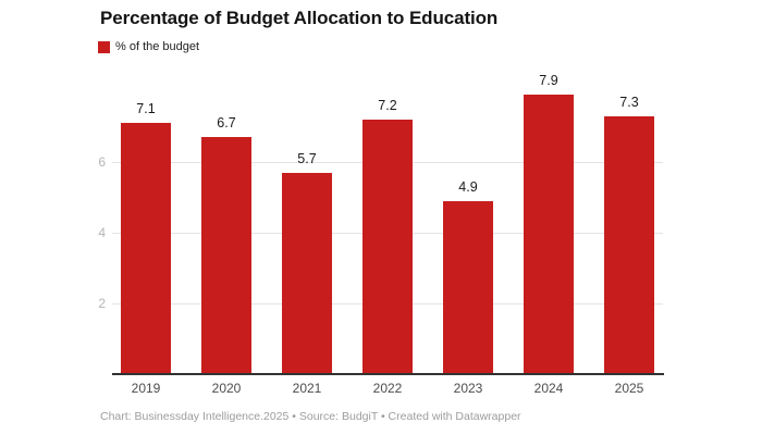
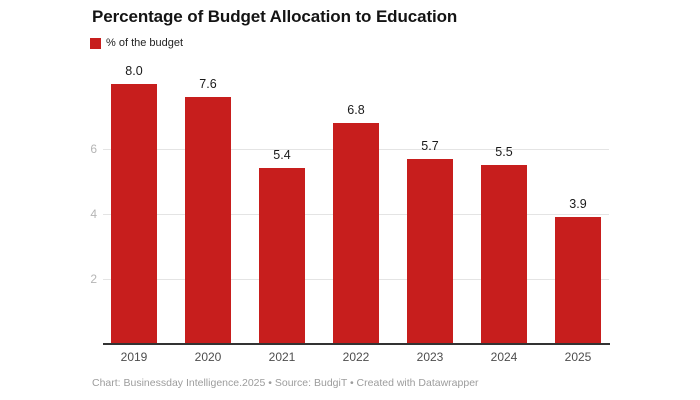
2019: 7.1 -> 8.0
2020: 6.7 -> 7.6
2021: 5.7 -> 5.4
2022: 7.2 -> 6.8
2023: 4.9 -> 5.7
2024: 7.9 -> 5.5
2025: 7.3 -> 3.9
